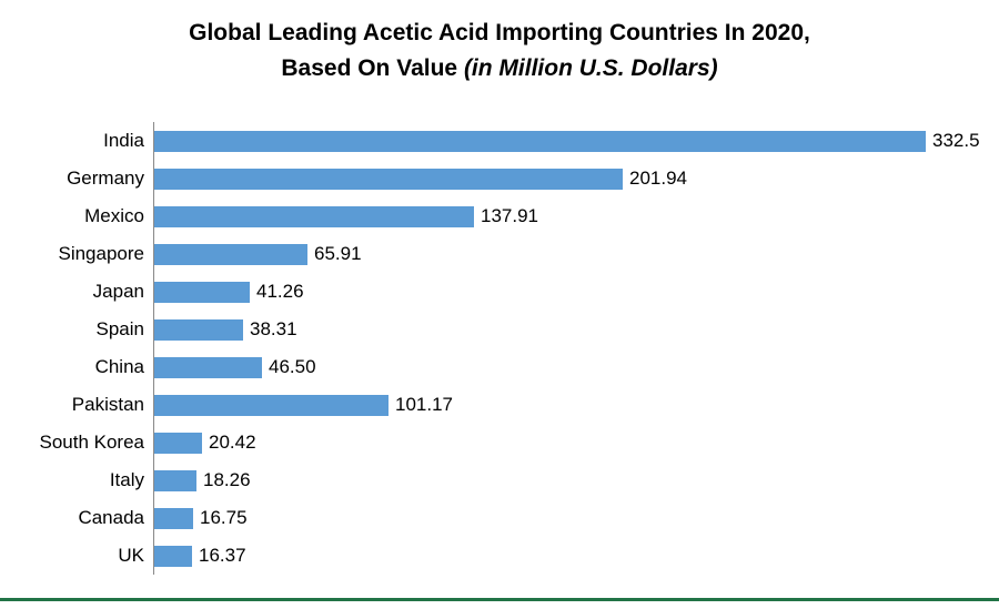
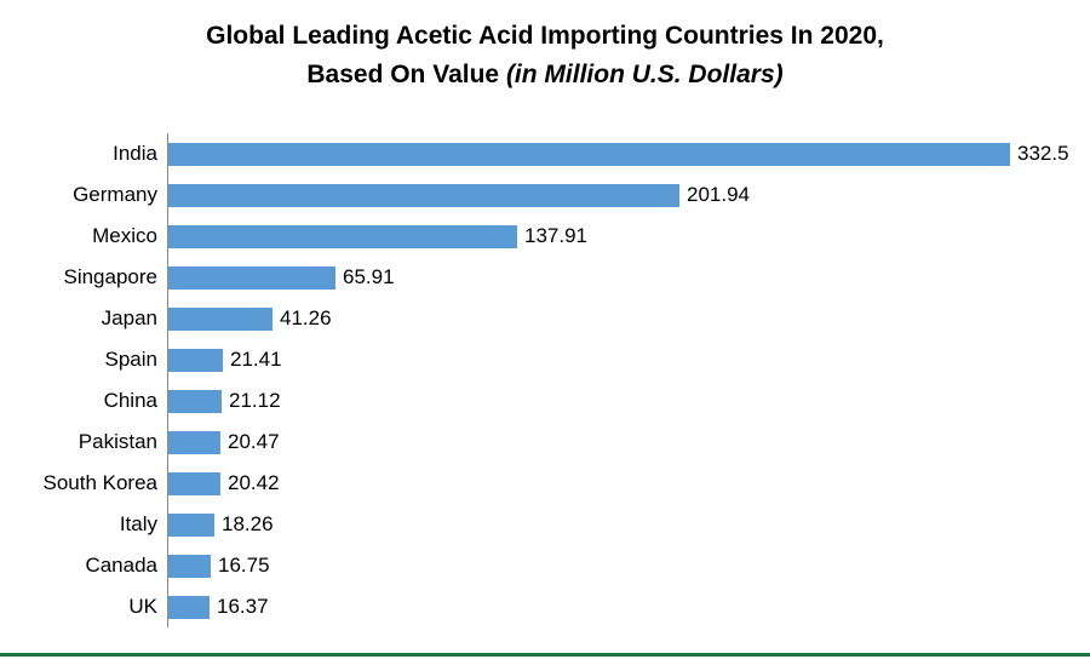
Spain: 38.31 -> 21.41
China: 46.50 -> 21.12
Pakistan: 101.17 -> 20.47
